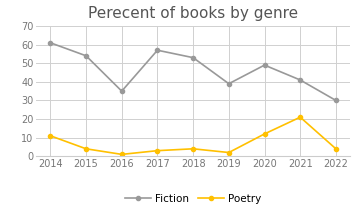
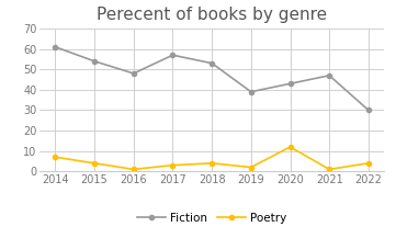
Poetry/2014: 11 -> 7
Fiction/2016: 35 -> 48
Fiction/2020: 49 -> 43
Fiction/2021: 41 -> 47
Poetry/2021: 21 -> 1
